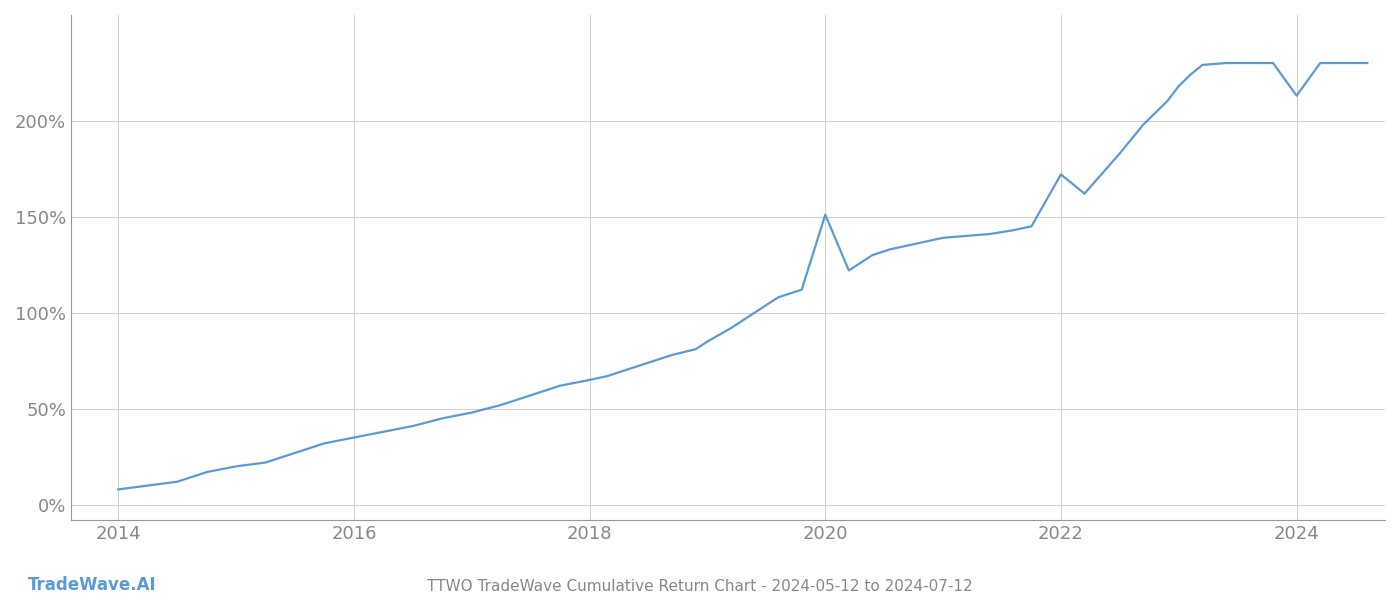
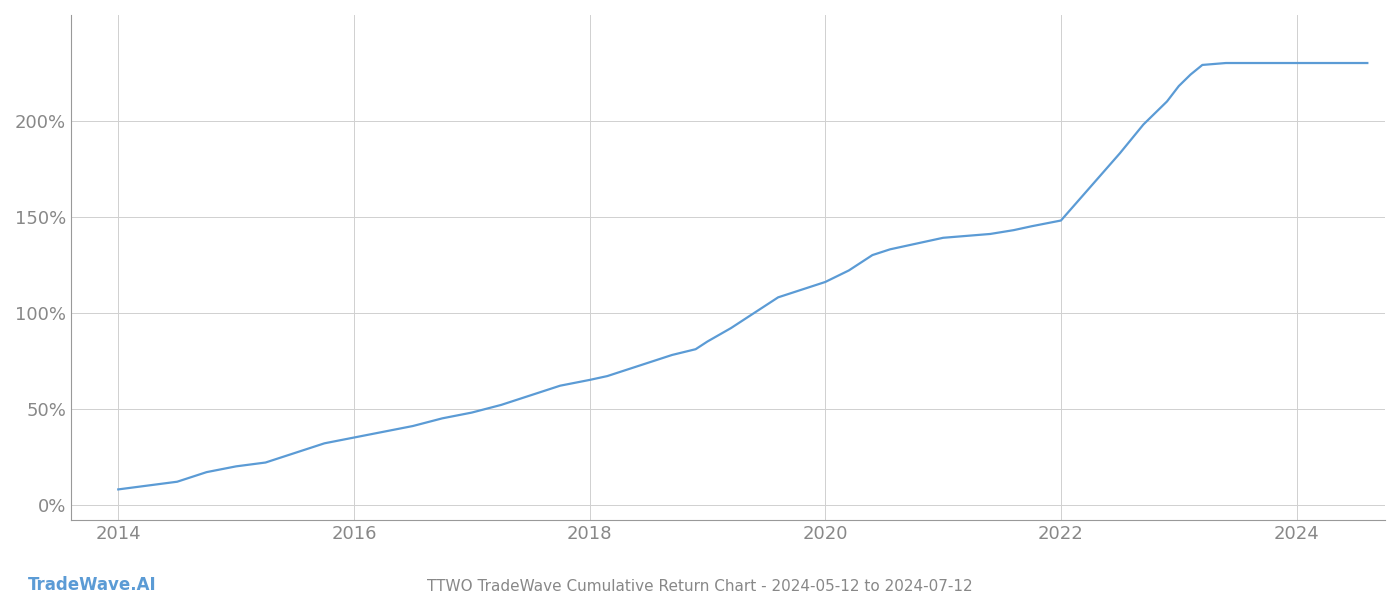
2020: 151% -> 116%
2022: 172% -> 148%
2024: 213% -> 230%
